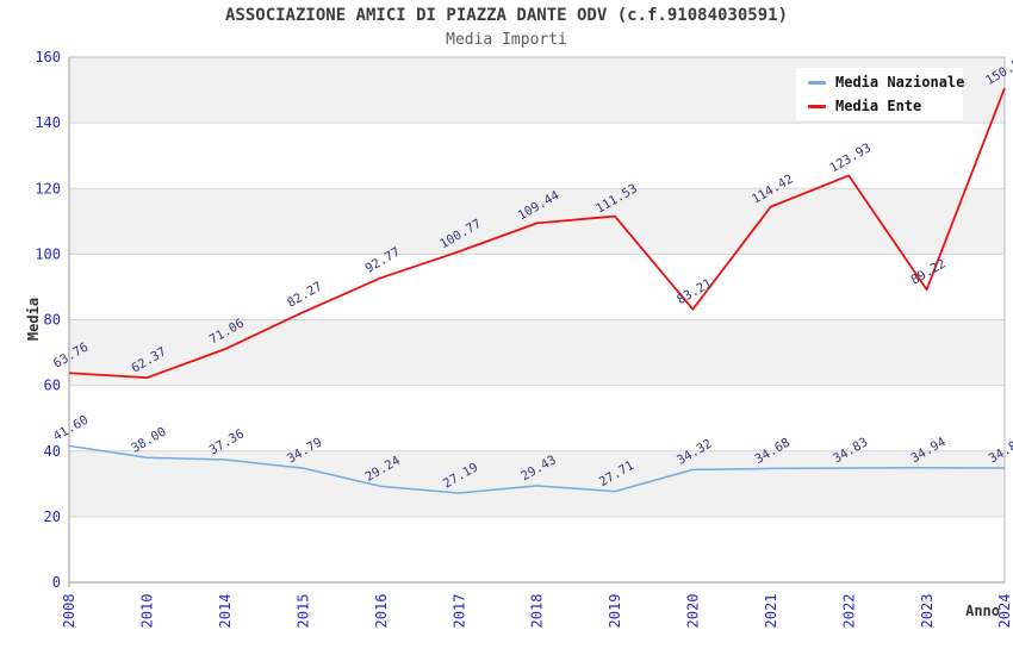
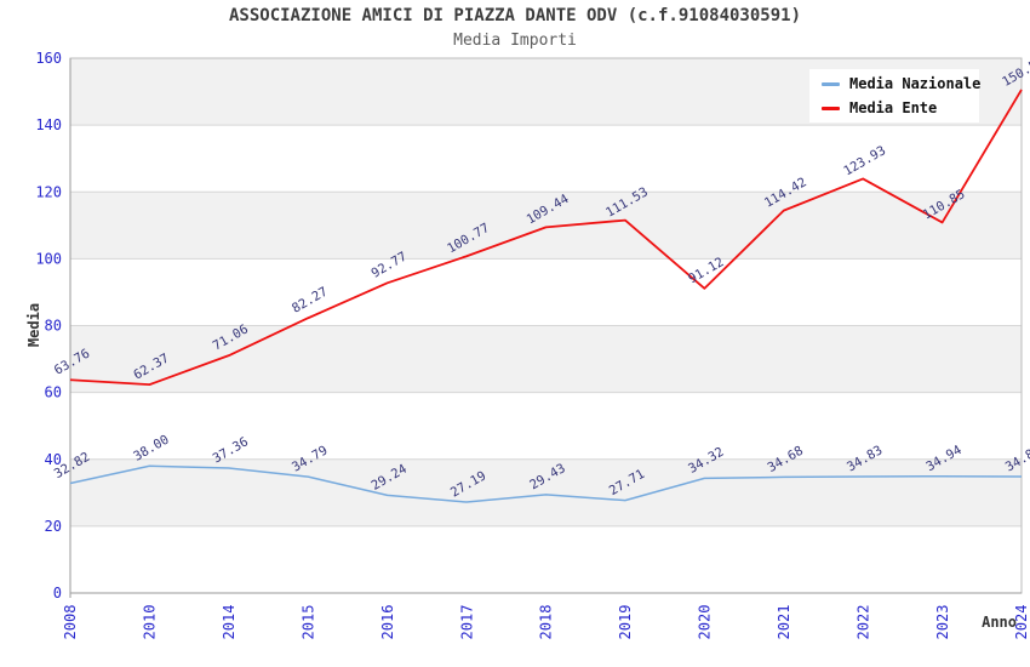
Media Nazionale/2008: 41.60 -> 32.82
Media Ente/2020: 83.21 -> 91.12
Media Ente/2023: 89.22 -> 110.85
